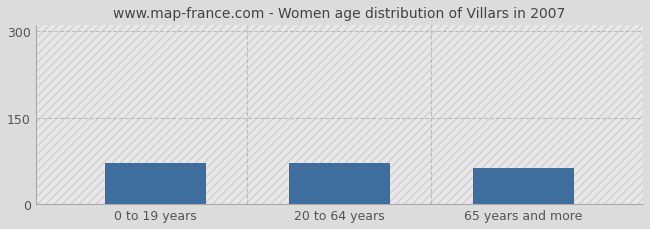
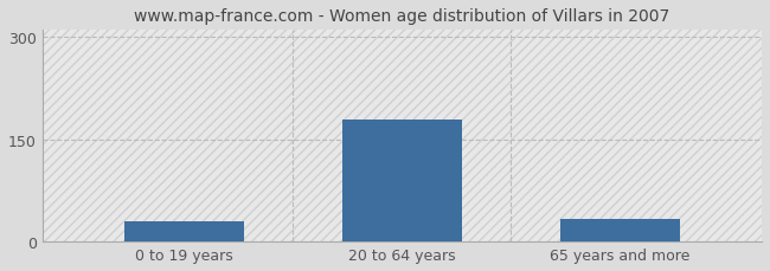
0 to 19 years: 72 -> 30
20 to 64 years: 72 -> 178
65 years and more: 62 -> 33
